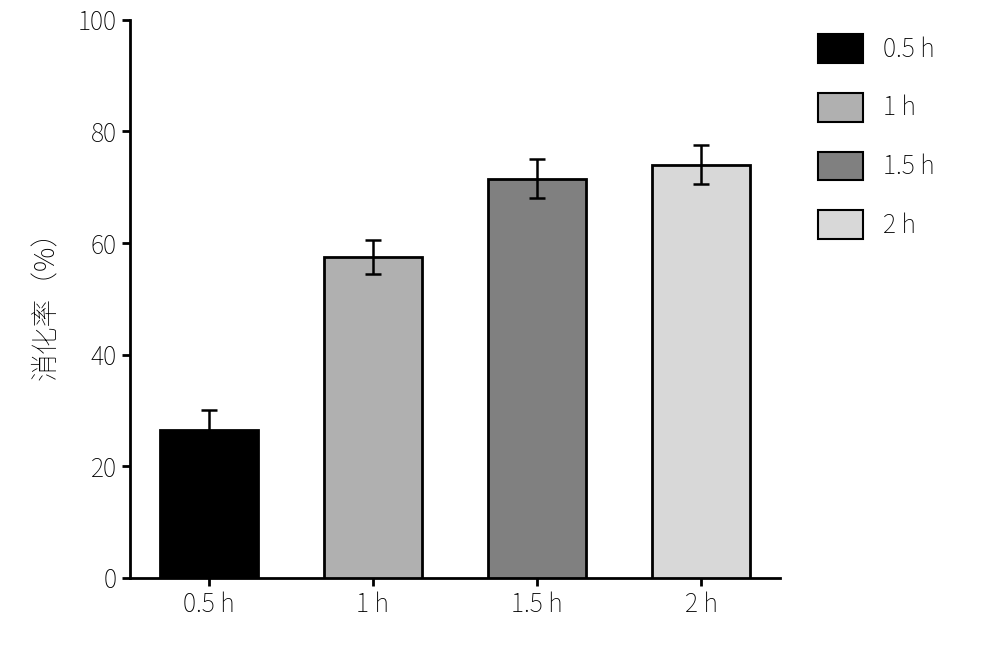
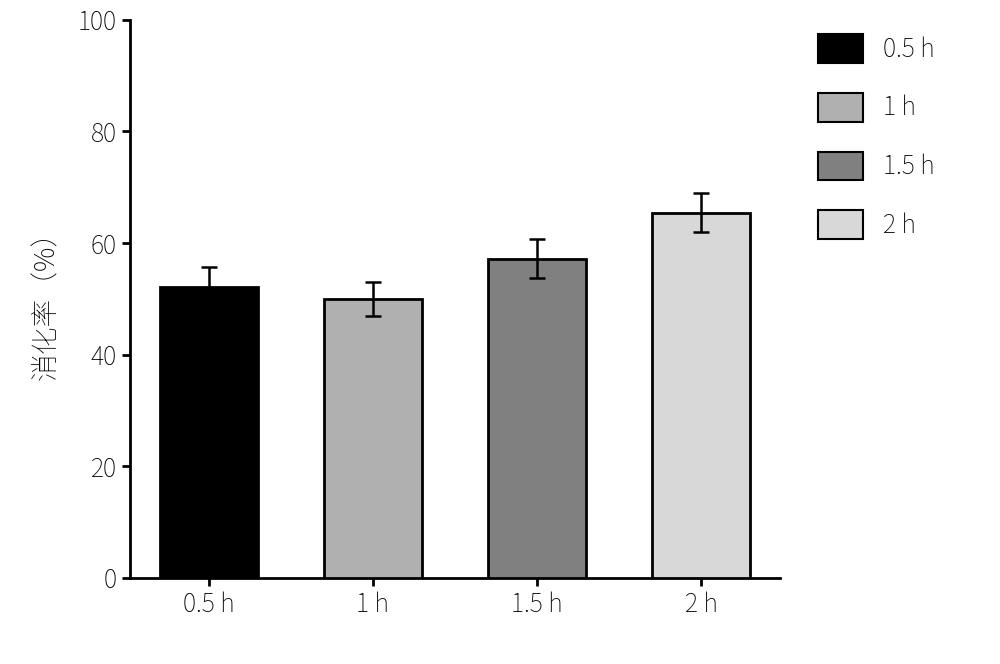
0.5 h: 26.5 -> 52.2
1 h: 57.5 -> 50.0
1.5 h: 71.5 -> 57.2
2 h: 74.0 -> 65.4
